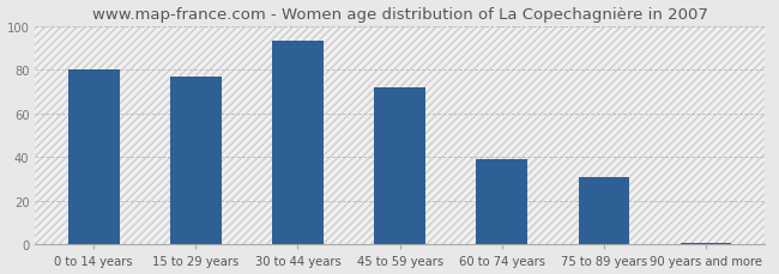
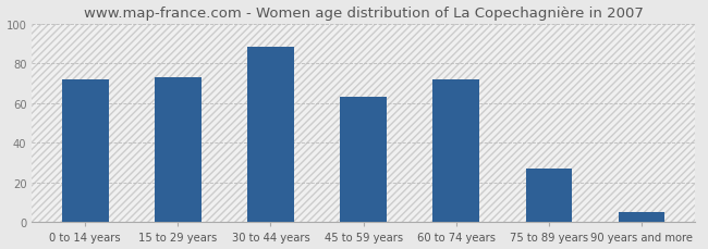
0 to 14 years: 80 -> 72
15 to 29 years: 77 -> 73
30 to 44 years: 93 -> 88
45 to 59 years: 72 -> 63
60 to 74 years: 39 -> 72
75 to 89 years: 31 -> 27
90 years and more: 1 -> 5
